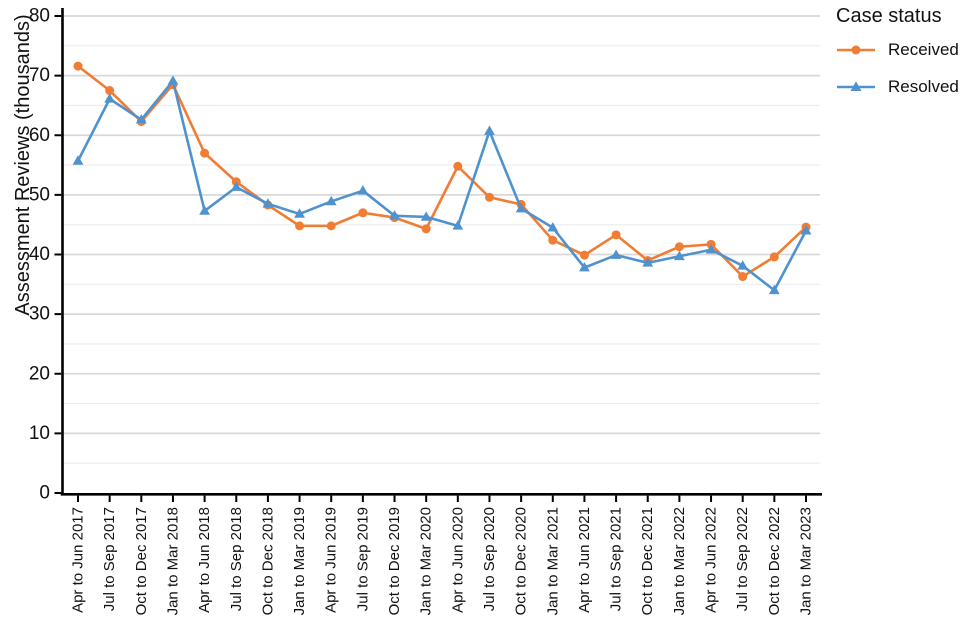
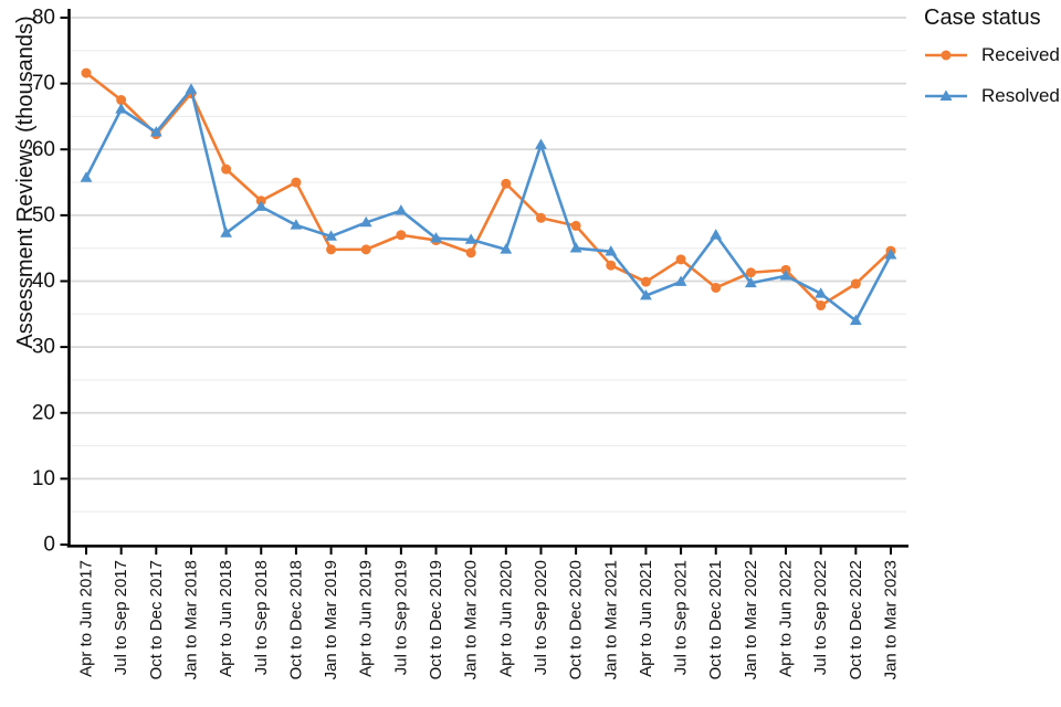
Received/Oct to Dec 2018: 48 -> 55
Resolved/Oct to Dec 2020: 48 -> 45
Resolved/Oct to Dec 2021: 39 -> 47
